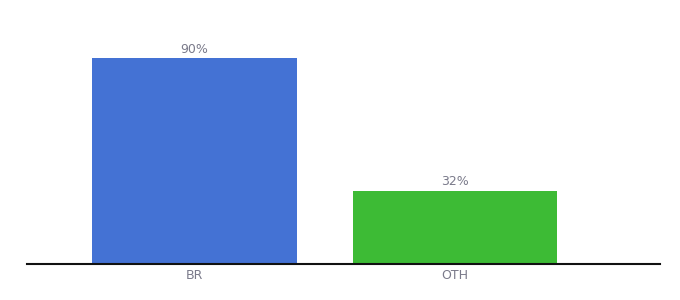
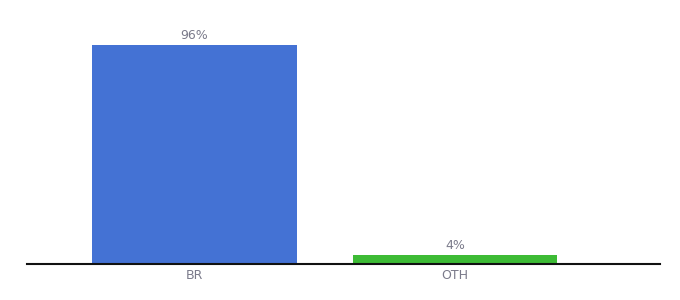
BR: 90% -> 96%
OTH: 32% -> 4%
